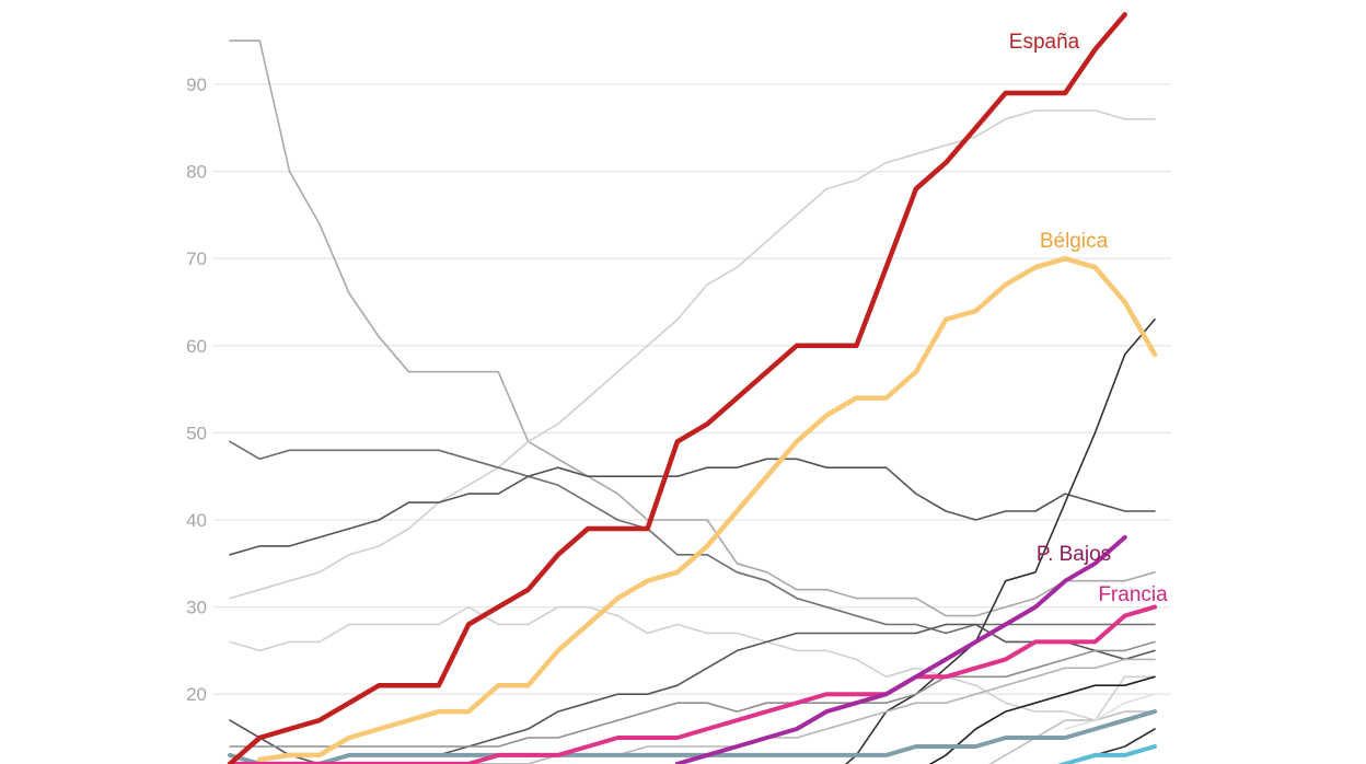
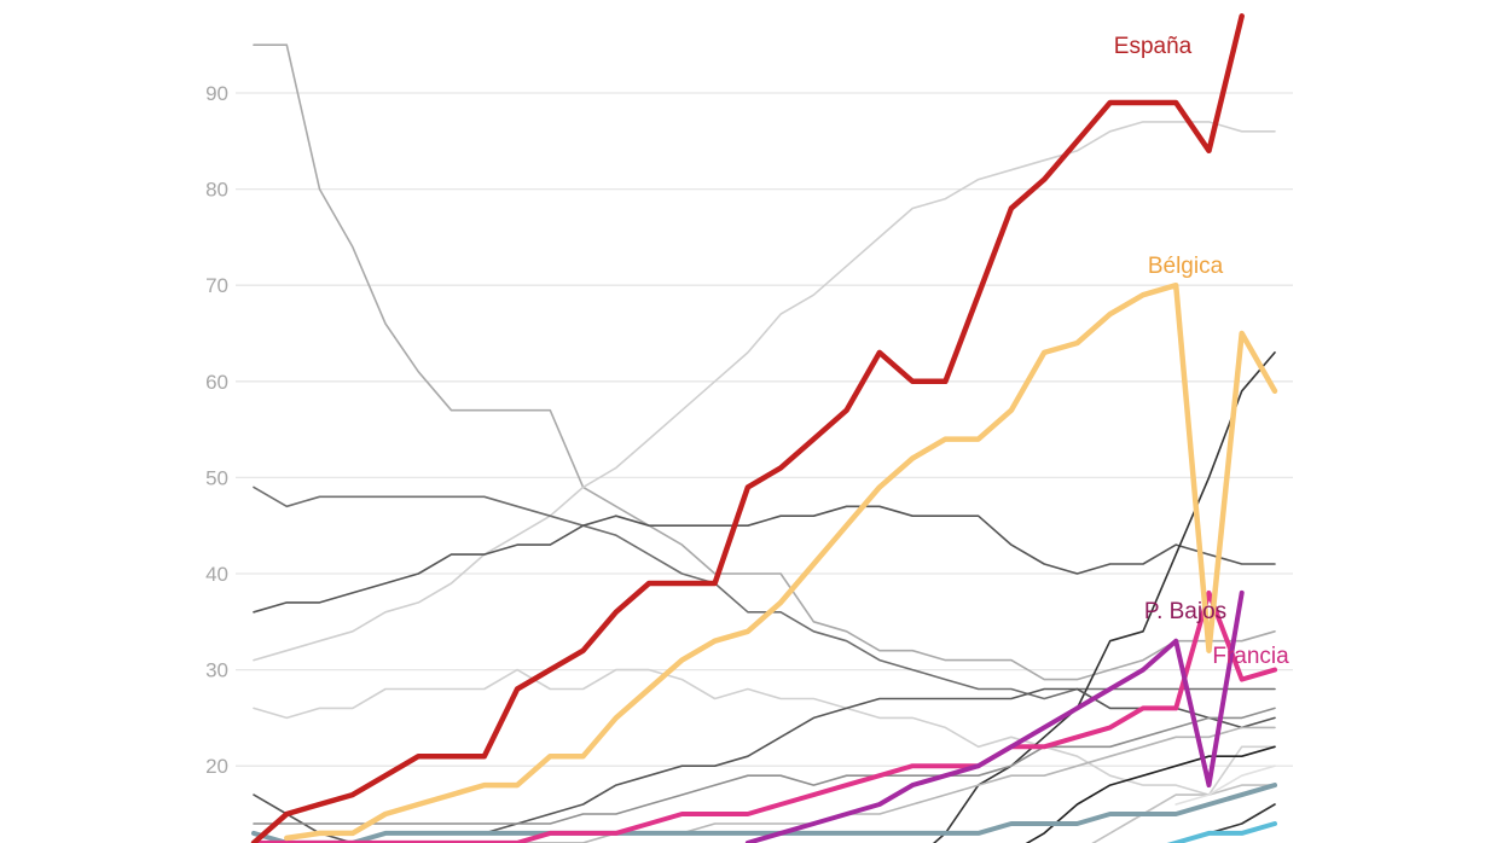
España/20: 60 -> 63
Francia/30: 26 -> 38
P. Bajos/30: 35 -> 18
Bélgica/30: 69 -> 32
España/30: 94 -> 84
